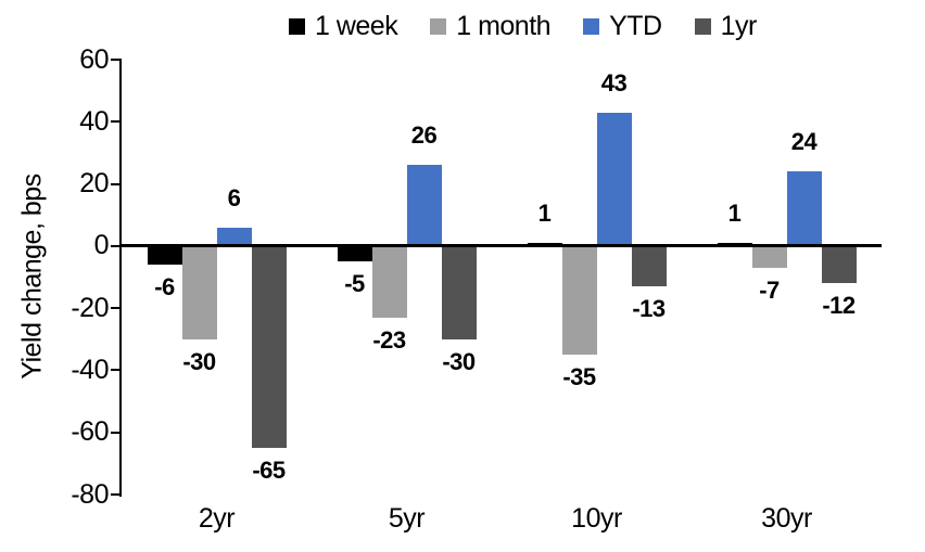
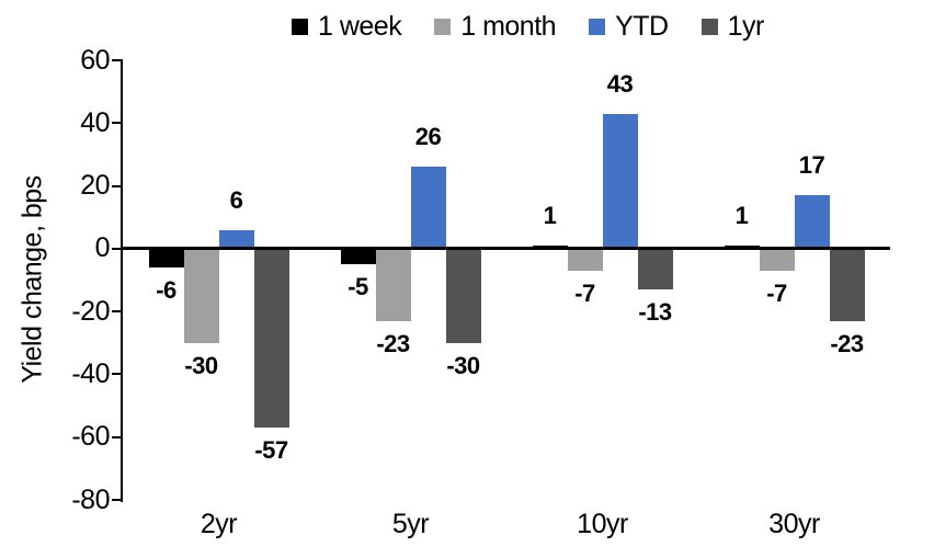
1yr/2yr: -65 -> -57
1 month/10yr: -35 -> -7
YTD/30yr: 24 -> 17
1yr/30yr: -12 -> -23
